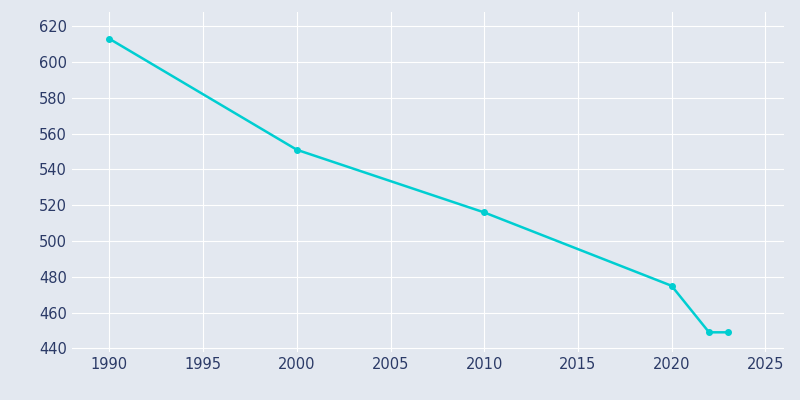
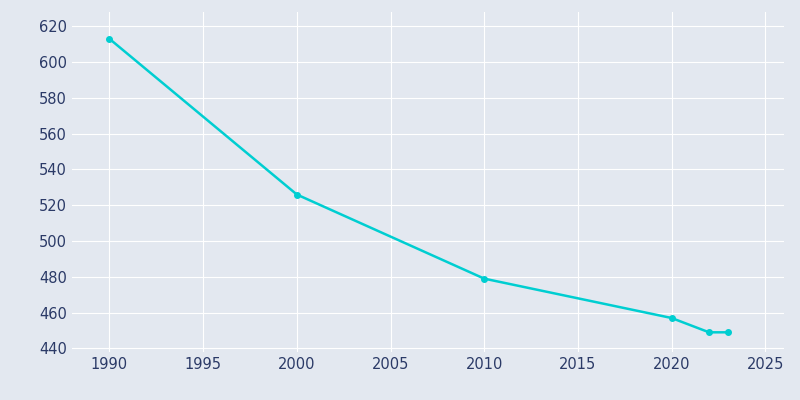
2000: 551 -> 526
2010: 516 -> 479
2020: 475 -> 457
